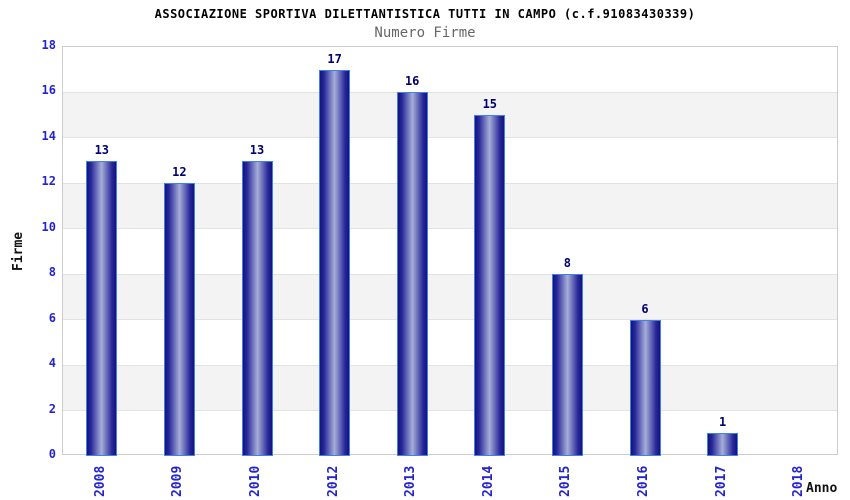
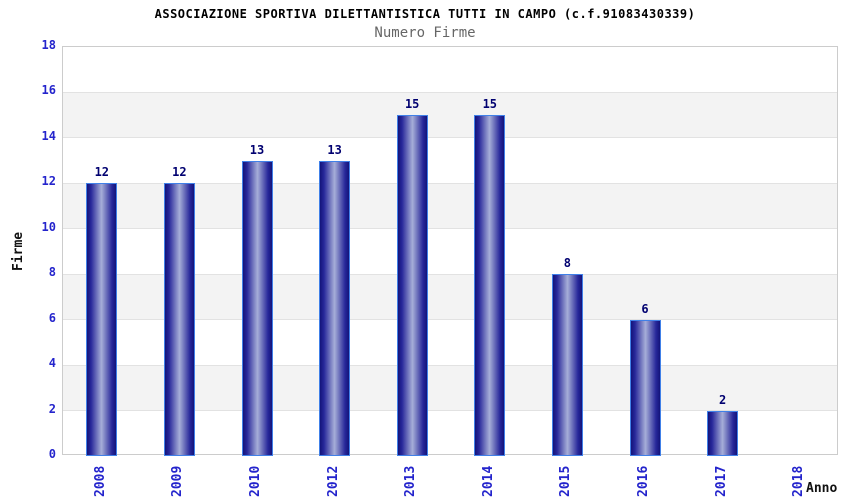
2008: 13 -> 12
2012: 17 -> 13
2013: 16 -> 15
2017: 1 -> 2
